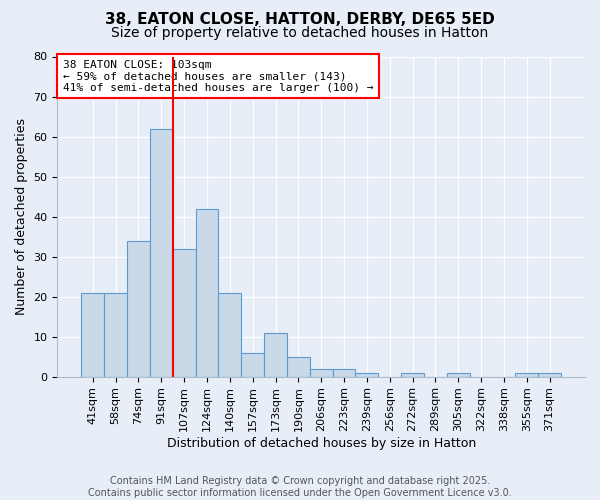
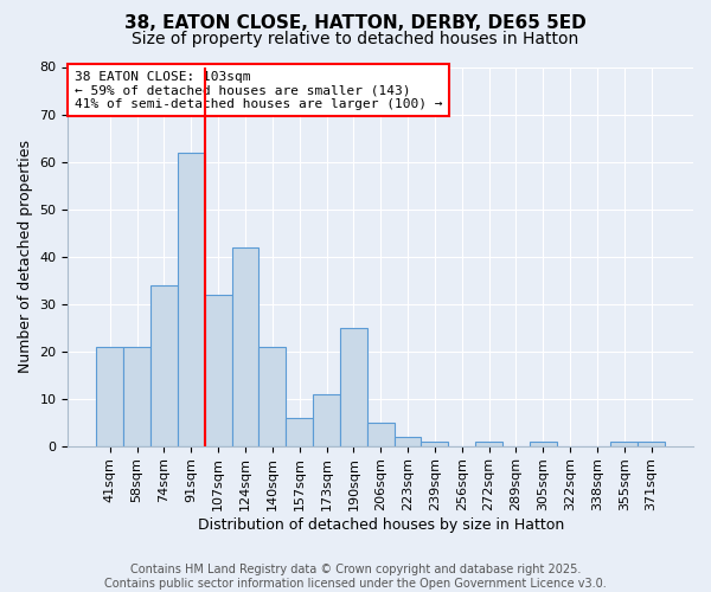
190sqm: 5 -> 25
206sqm: 2 -> 5
